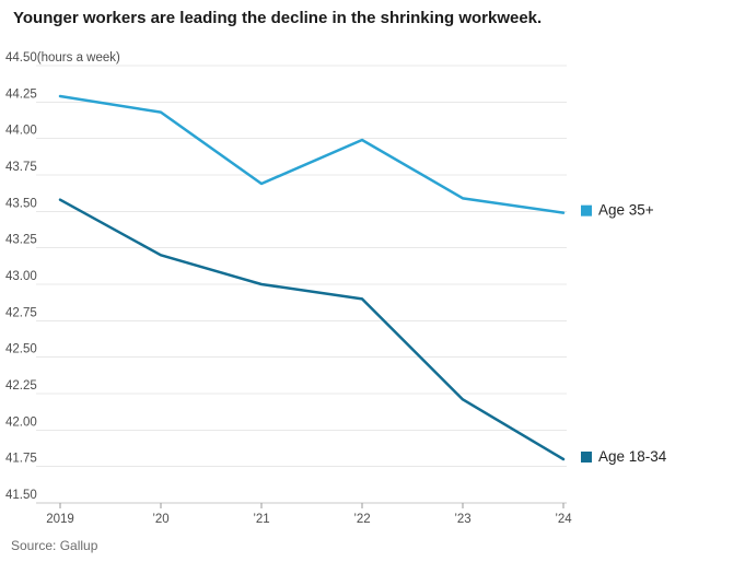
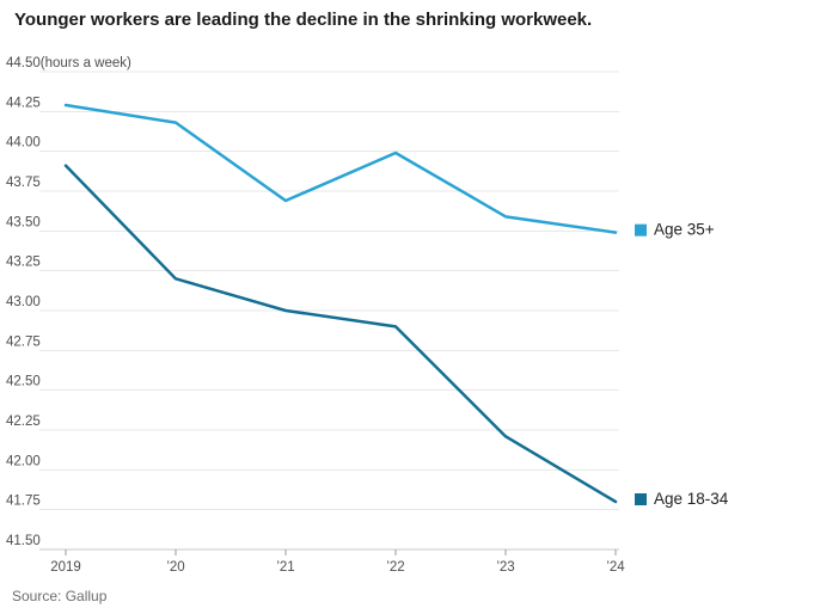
Age 18-34/2019: 43.58 -> 43.91
